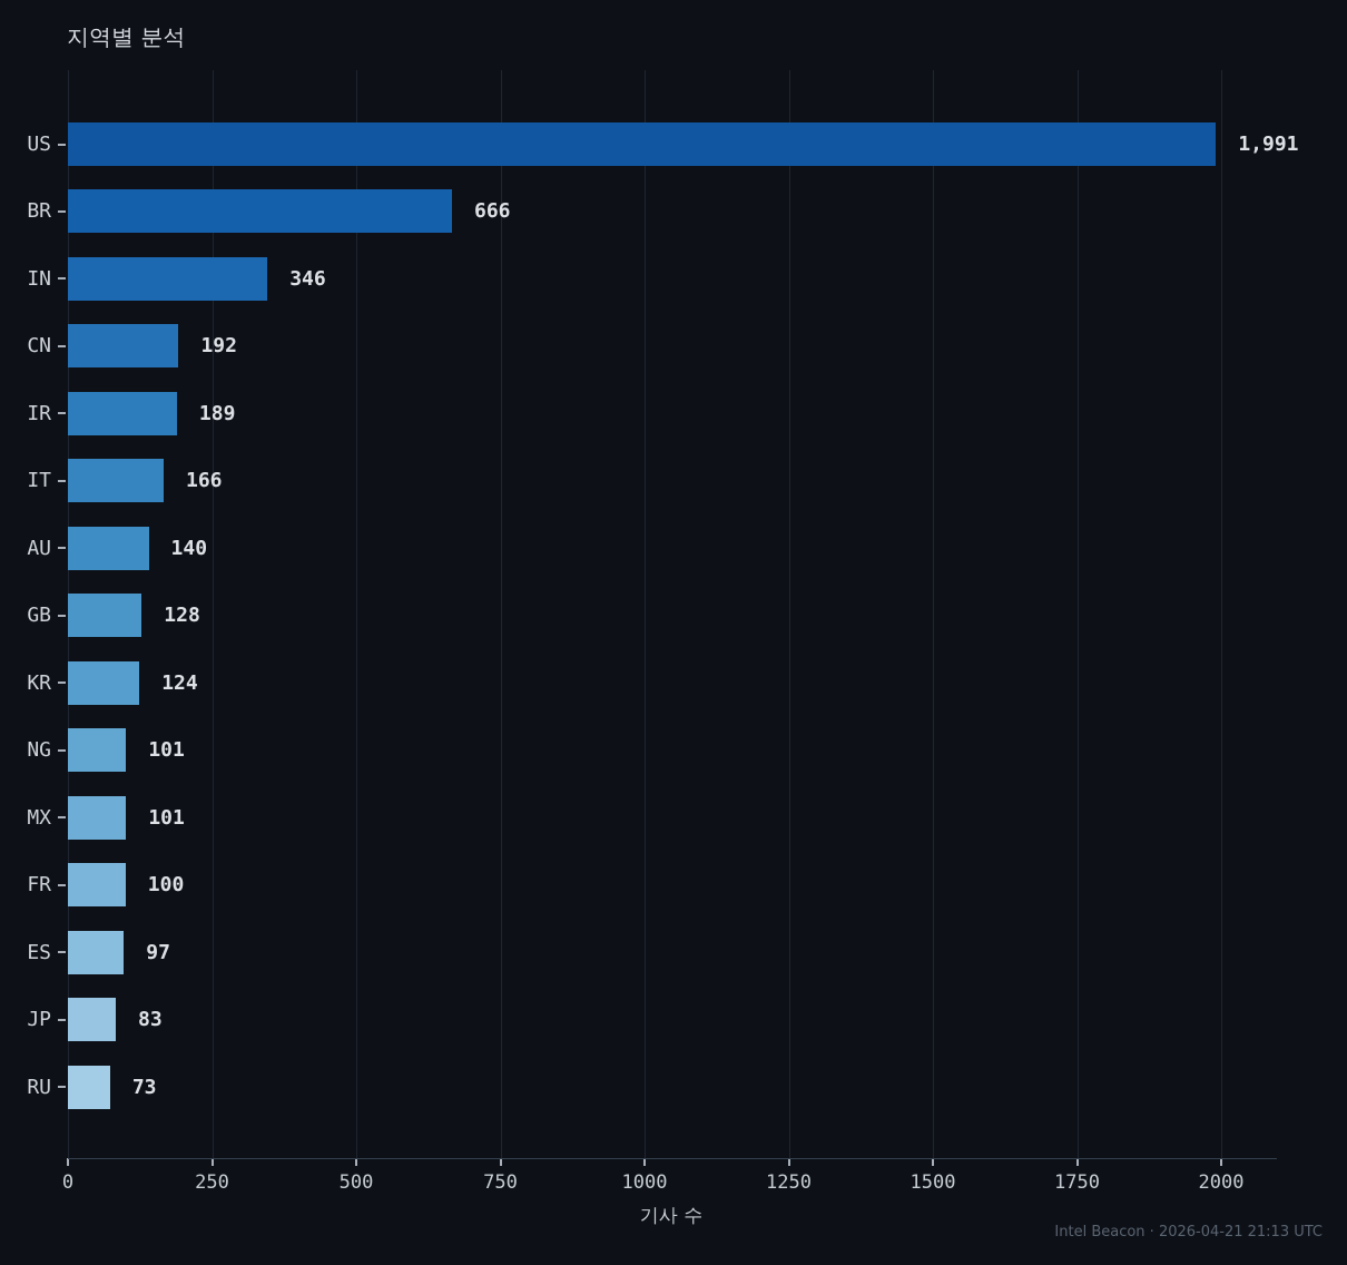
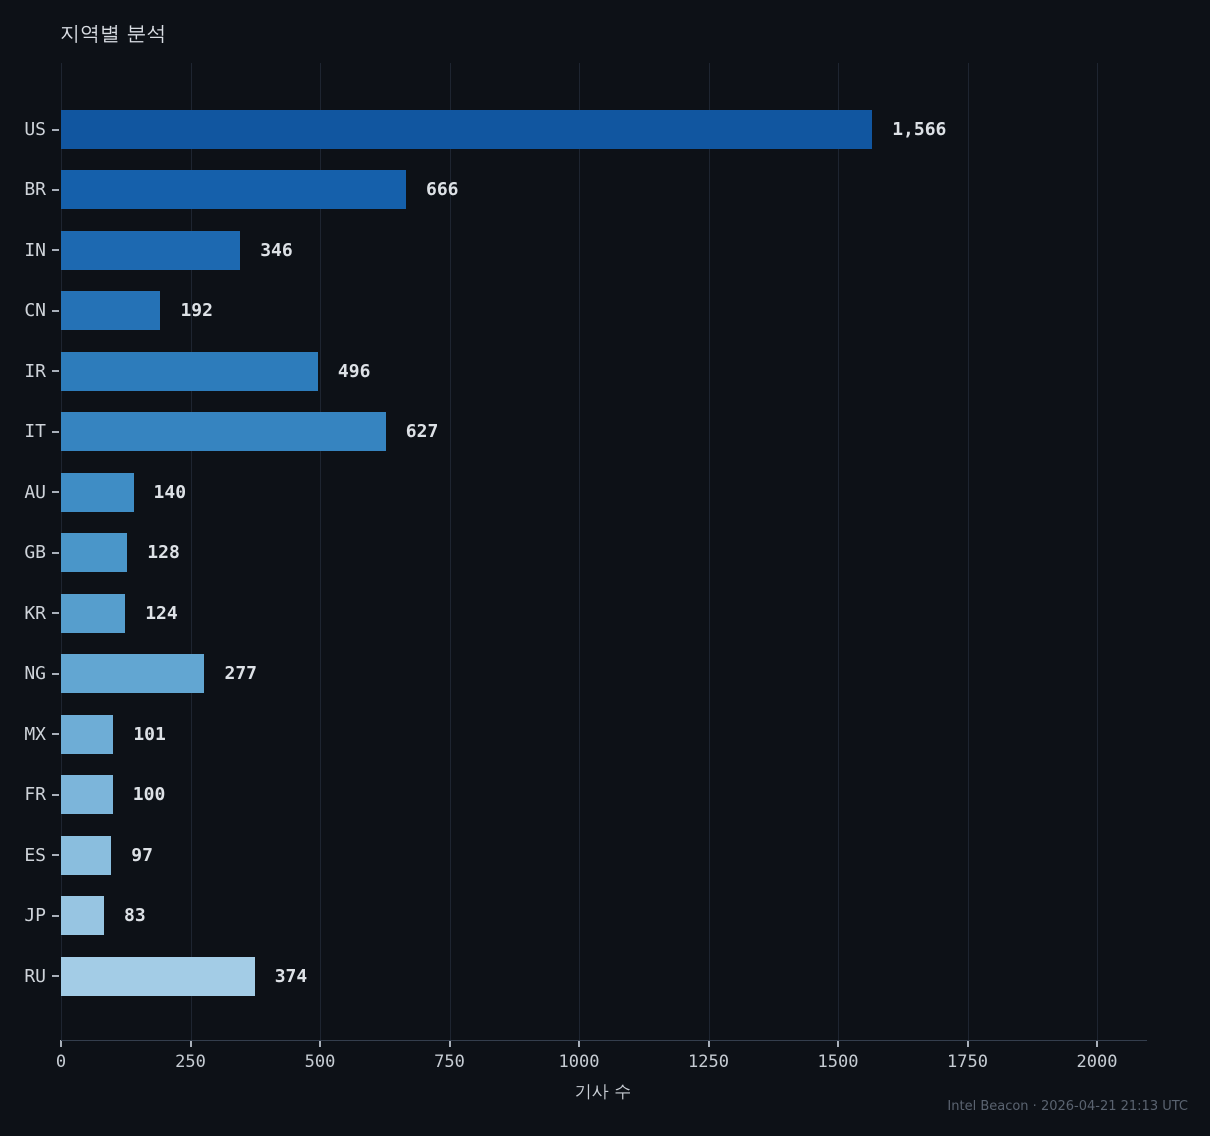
US: 1,991 -> 1,566
IR: 189 -> 496
IT: 166 -> 627
NG: 101 -> 277
RU: 73 -> 374
